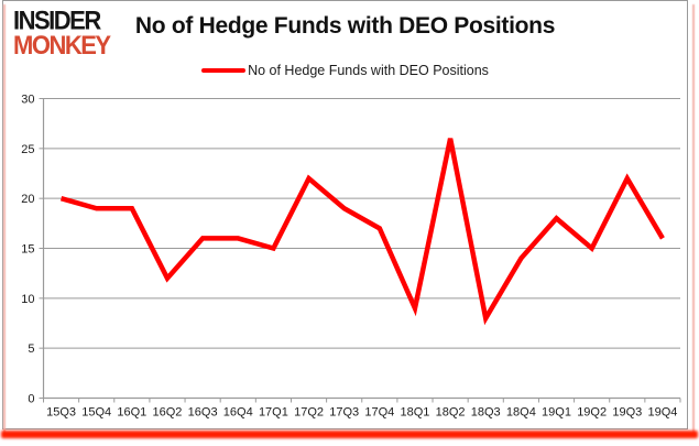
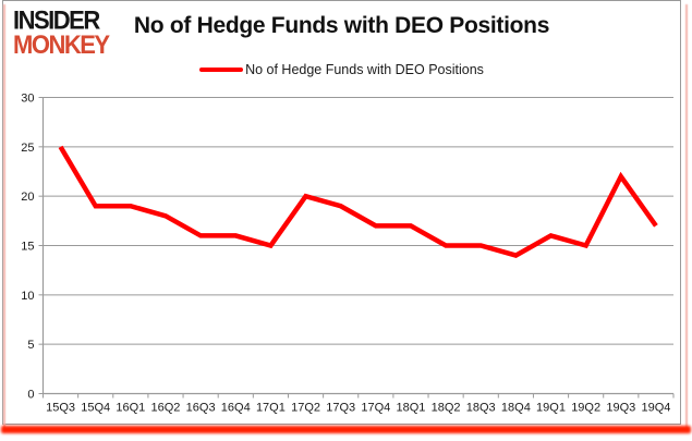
15Q3: 20 -> 25
16Q2: 12 -> 18
17Q2: 22 -> 20
18Q1: 9 -> 17
18Q2: 26 -> 15
18Q3: 8 -> 15
19Q1: 18 -> 16
19Q4: 16 -> 17
